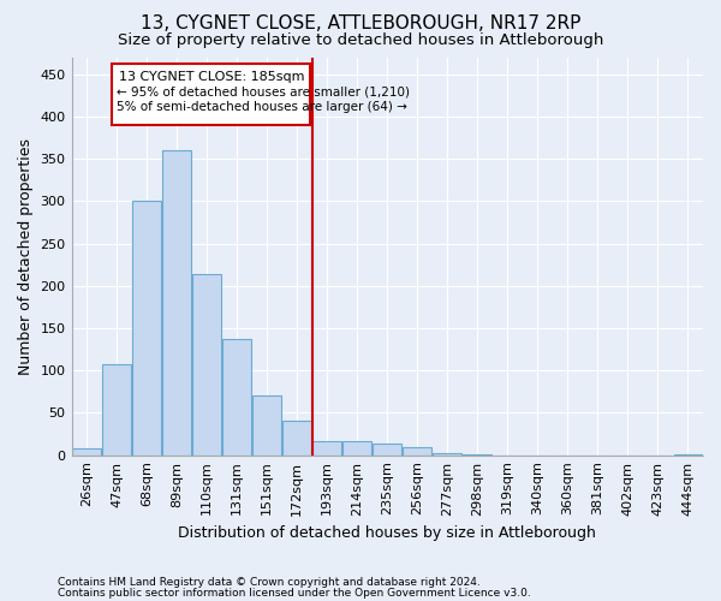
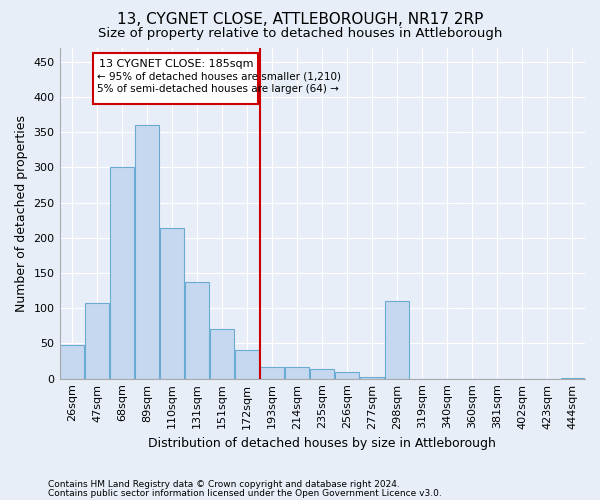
26sqm: 8 -> 48
298sqm: 1 -> 110
